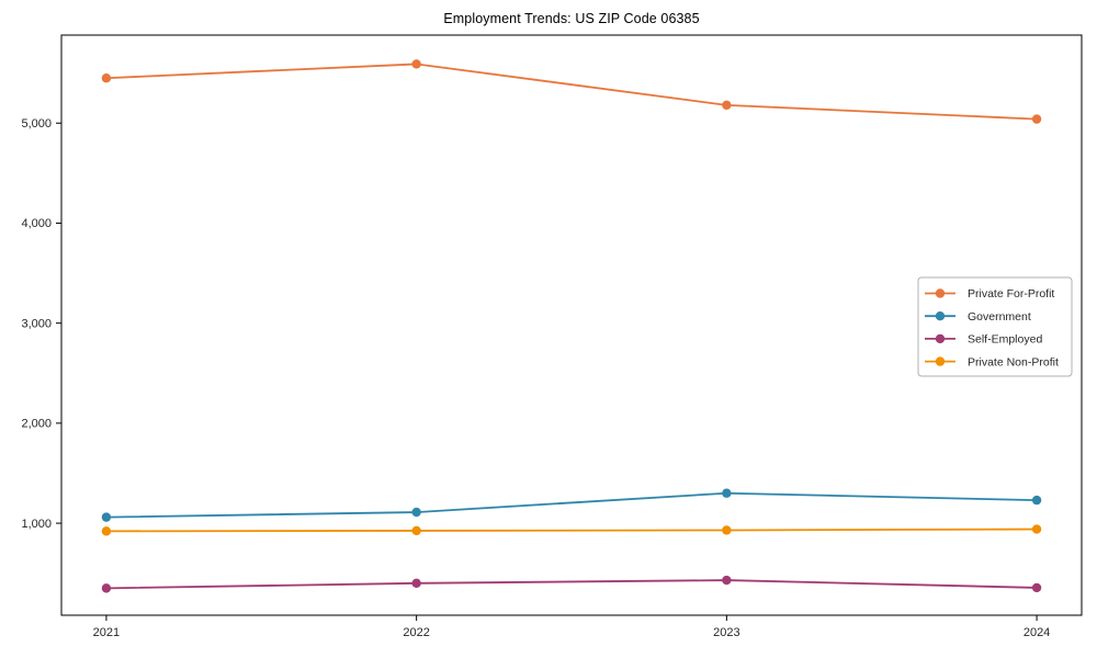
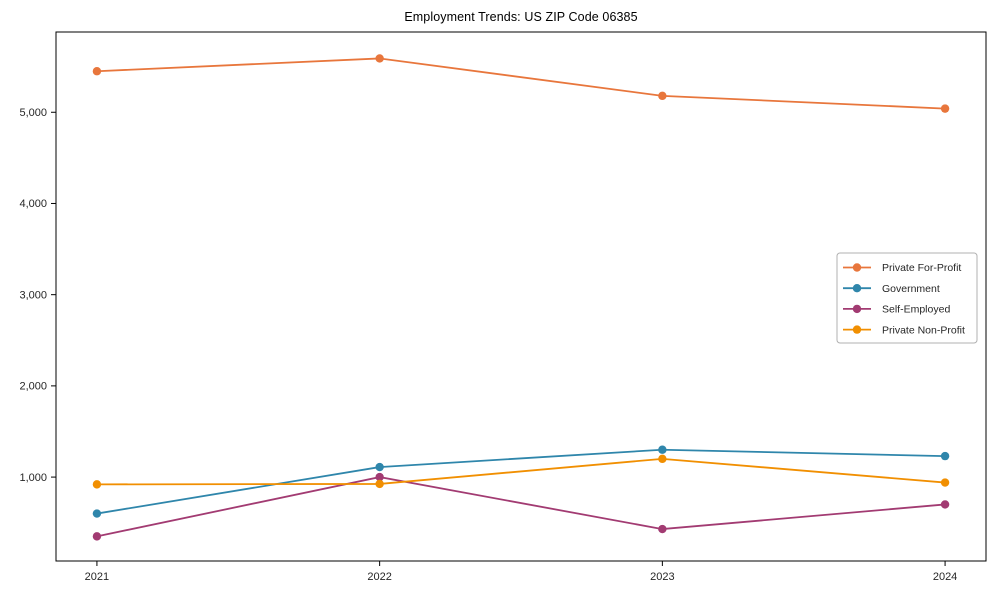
Government/2021: 1100 -> 600
Self-Employed/2022: 400 -> 1000
Private Non-Profit/2023: 900 -> 1200
Self-Employed/2024: 400 -> 700
